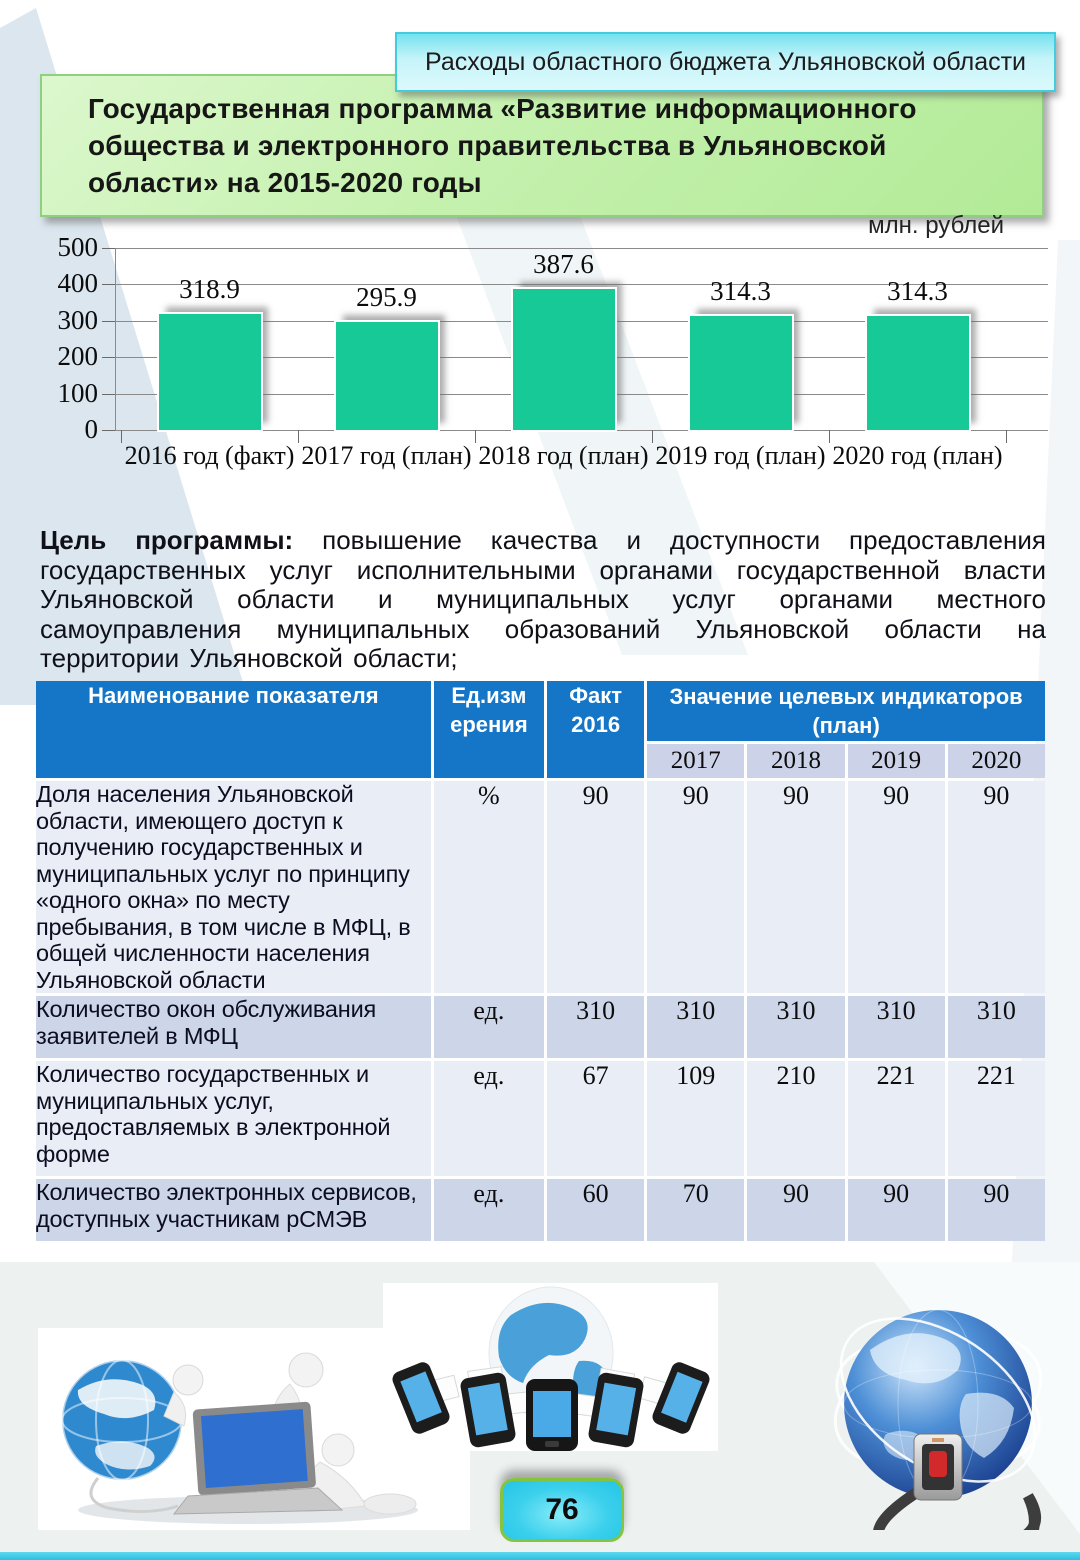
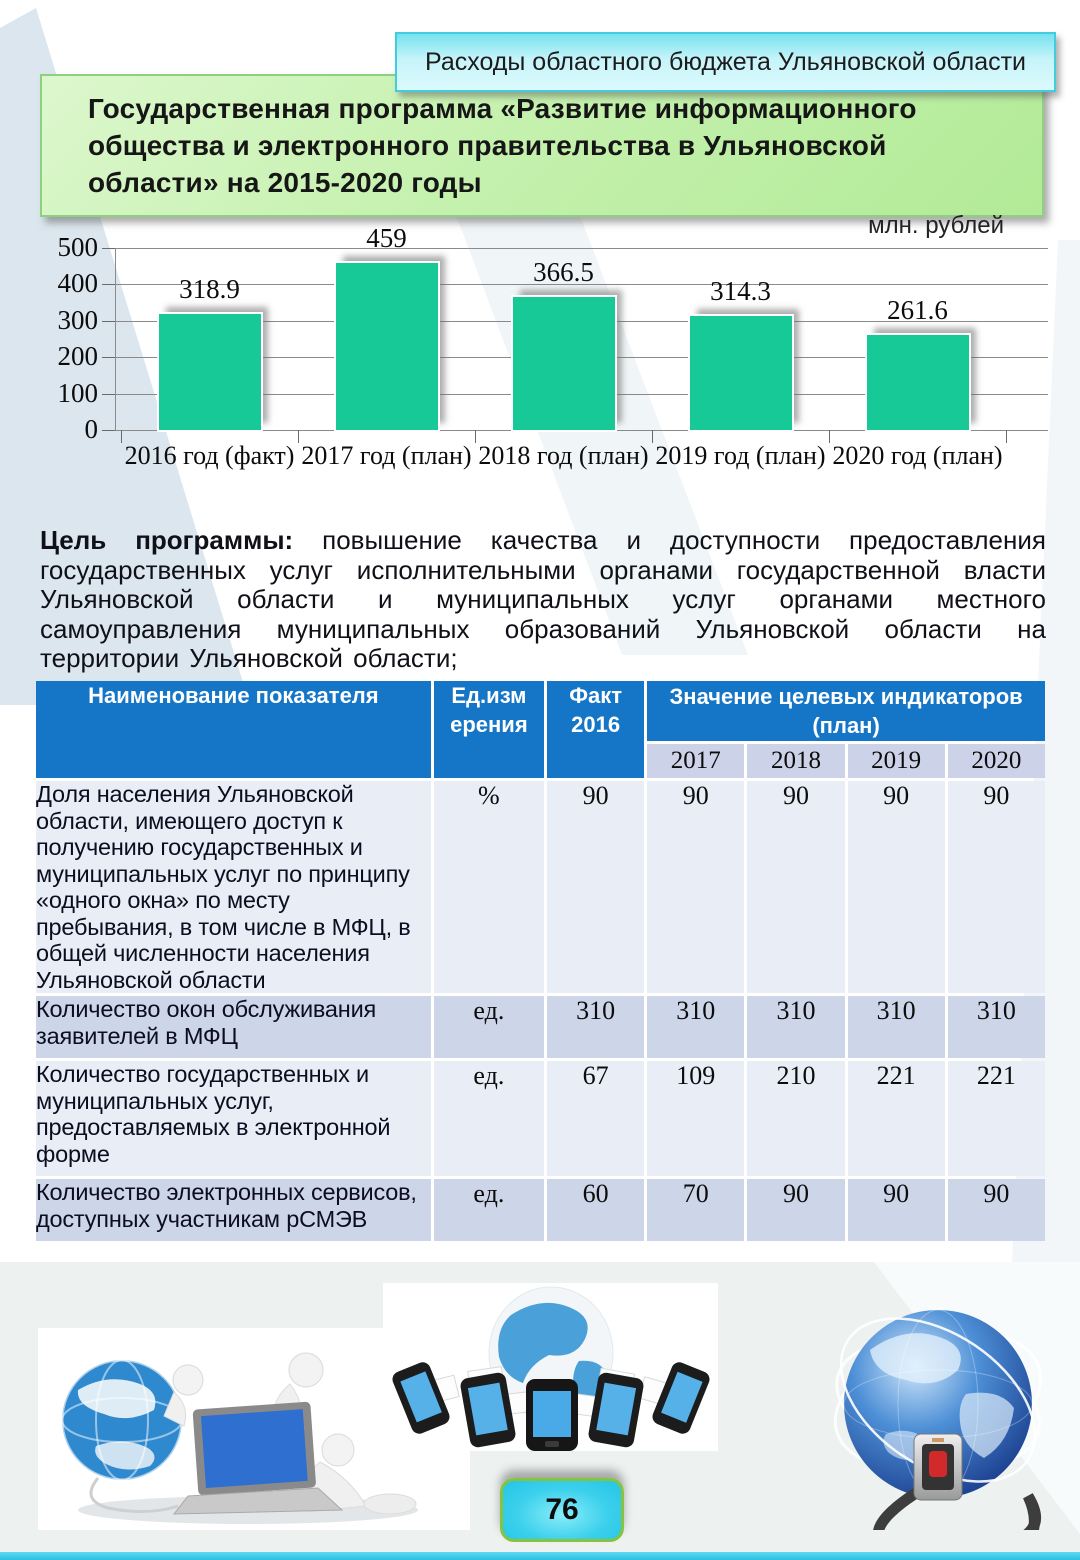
2017 год (план): 295.9 -> 459
2018 год (план): 387.6 -> 366.5
2020 год (план): 314.3 -> 261.6
